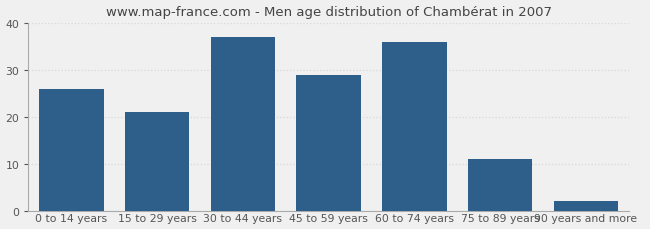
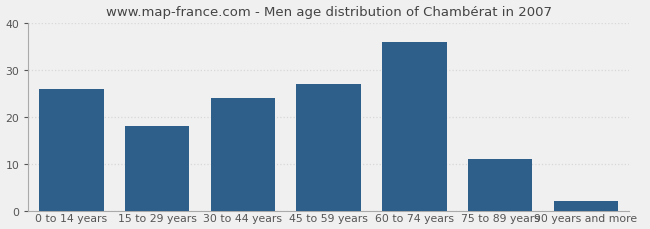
15 to 29 years: 21 -> 18
30 to 44 years: 37 -> 24
45 to 59 years: 29 -> 27
